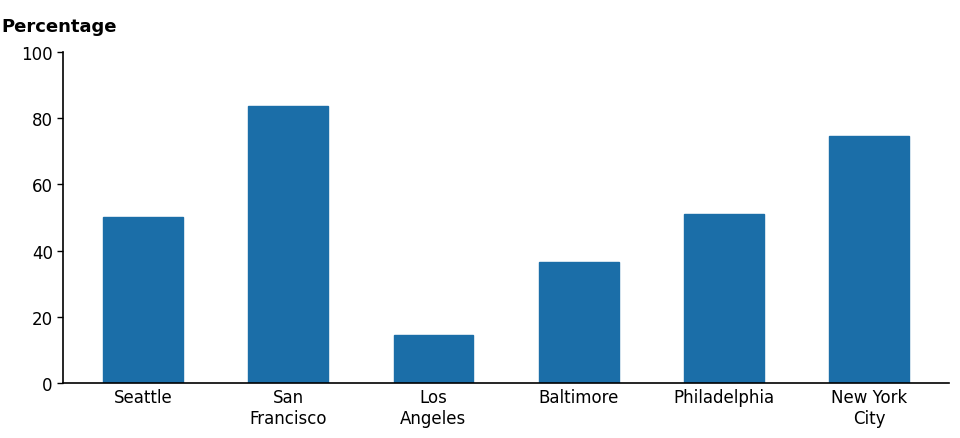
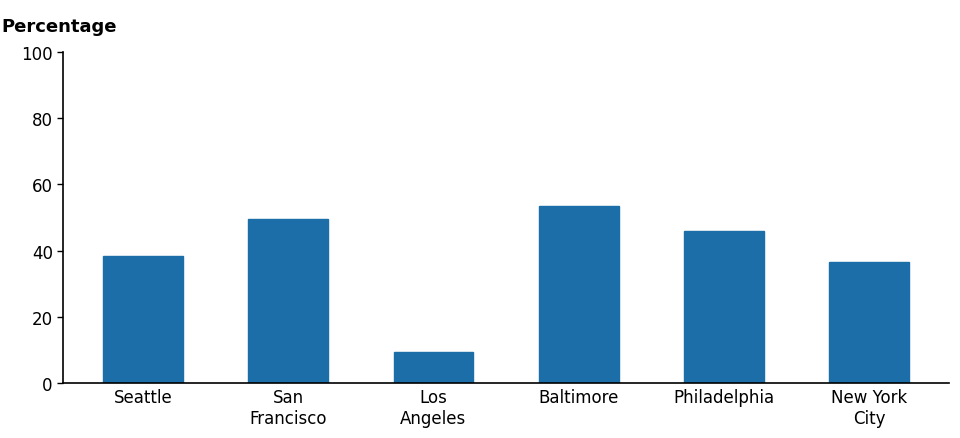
Seattle: 50.0 -> 38.5
San Francisco: 83.5 -> 49.5
Los Angeles: 14.5 -> 9.5
Baltimore: 36.5 -> 53.5
Philadelphia: 51.0 -> 46.0
New York City: 74.5 -> 36.5
